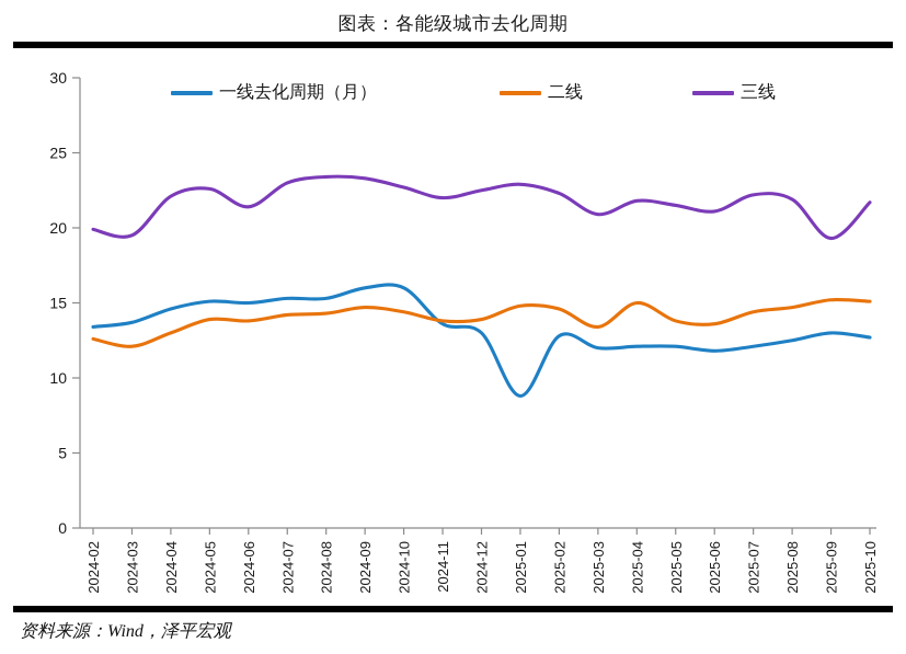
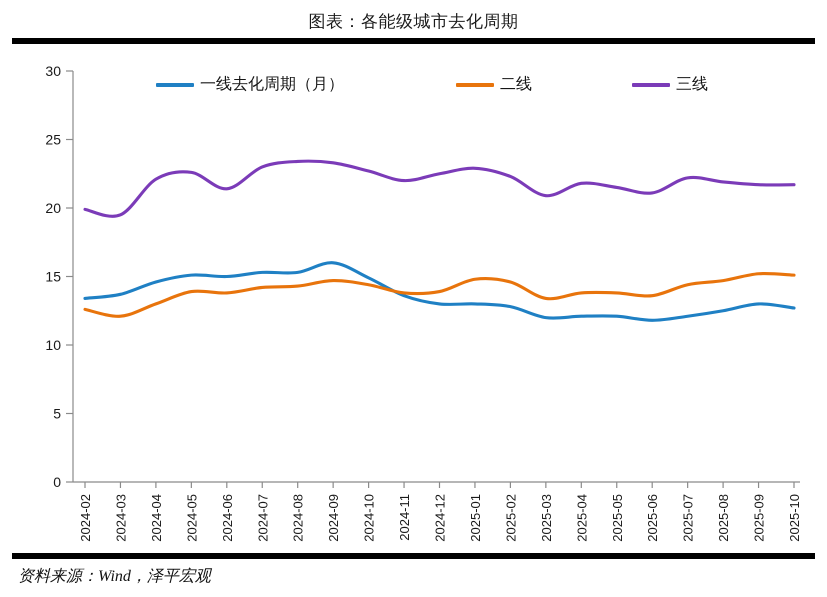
一线去化周期（月）/2024-10: 16.0 -> 14.9
一线去化周期（月）/2025-01: 8.8 -> 13.0
二线/2025-04: 15.0 -> 13.8
三线/2025-09: 19.3 -> 21.7
